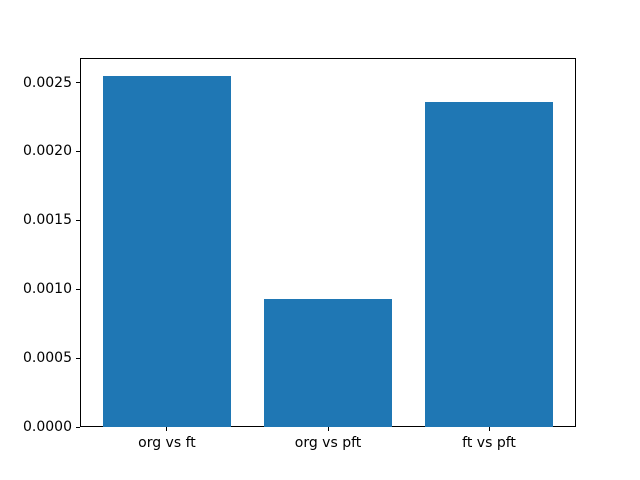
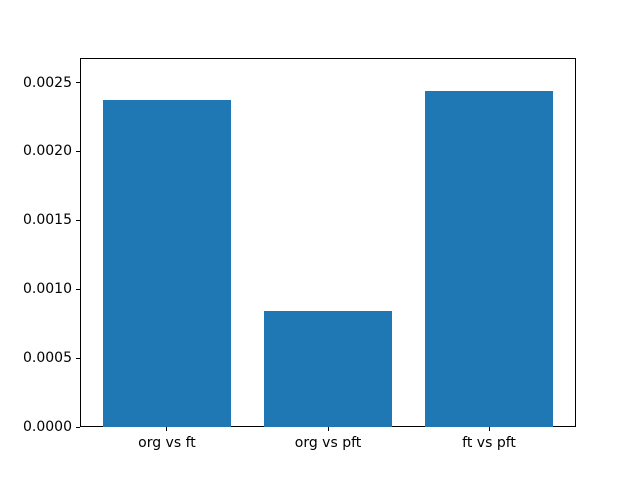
org vs ft: 0.00254 -> 0.00237
org vs pft: 0.00093 -> 0.00084
ft vs pft: 0.00236 -> 0.00244
